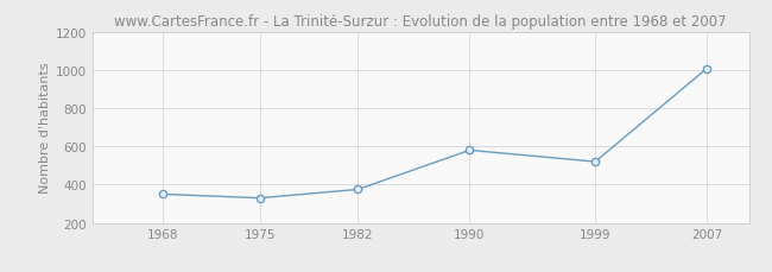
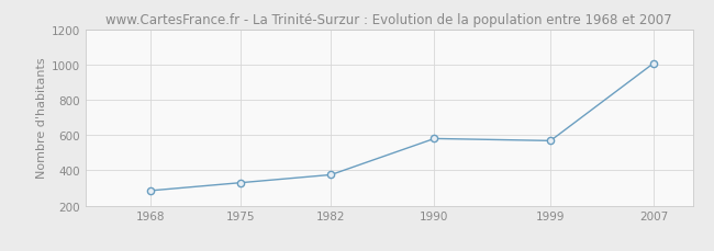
1968: 350 -> 280
1999: 520 -> 570
